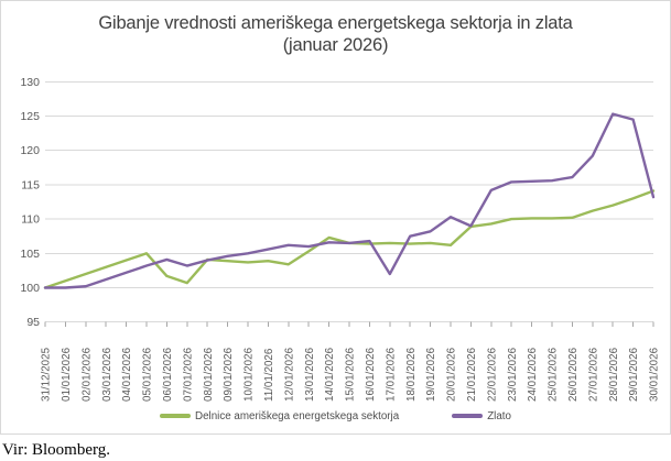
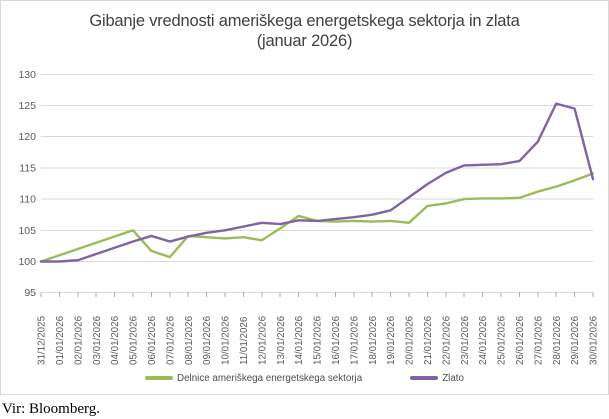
Zlato/17/01/2026: 102 -> 107
Zlato/21/01/2026: 109 -> 112
